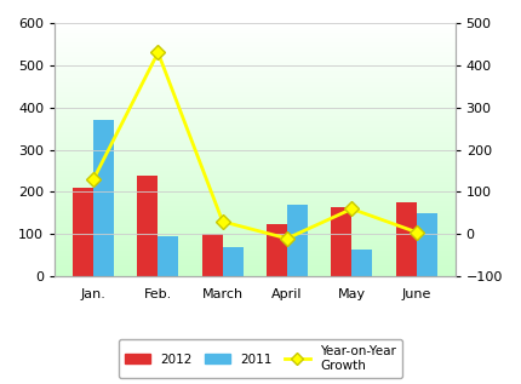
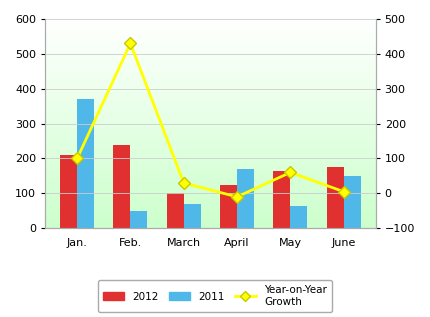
Year-on-Year Growth/Jan.: 130 -> 100
2011/Feb.: 95 -> 50
